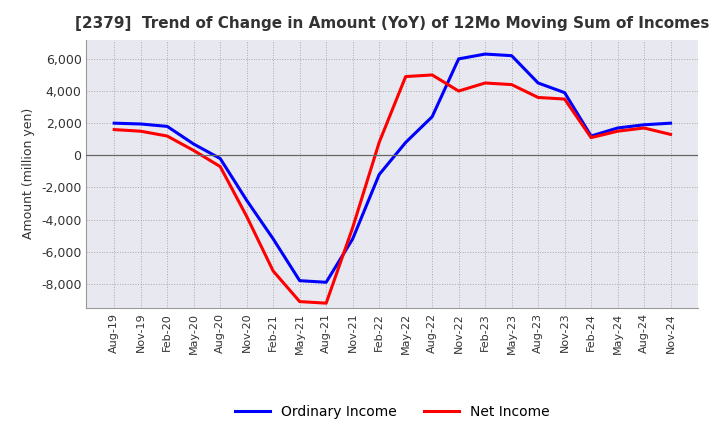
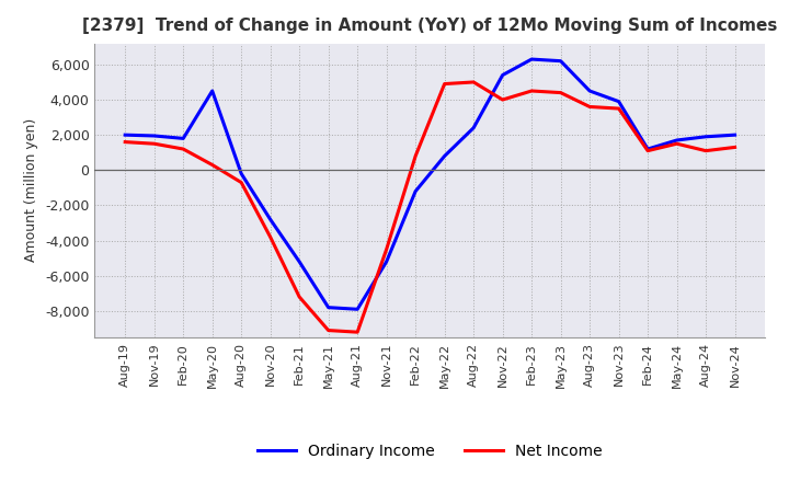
Ordinary Income/May-20: 700 -> 4,500
Ordinary Income/Nov-22: 6,000 -> 5,400
Net Income/Aug-24: 1,700 -> 1,100
